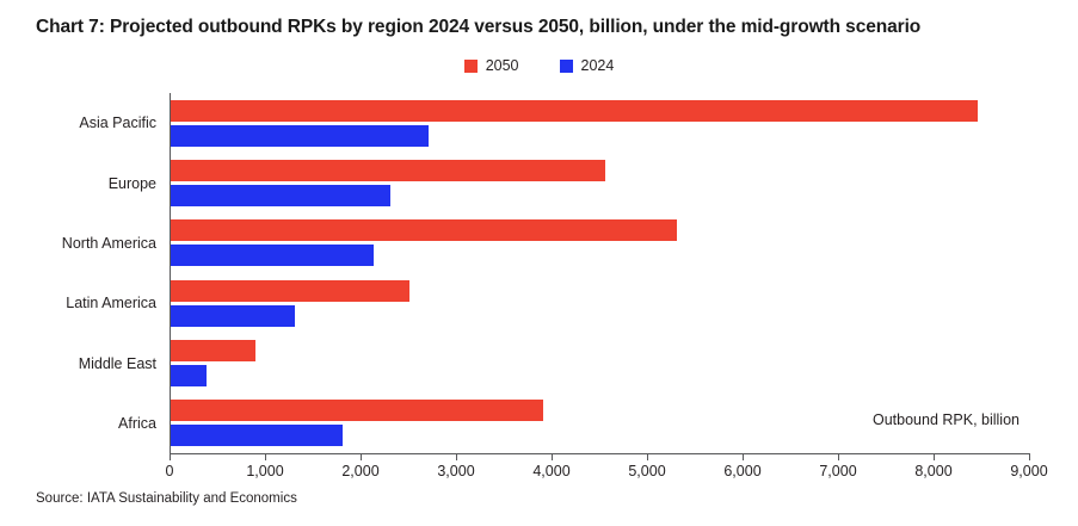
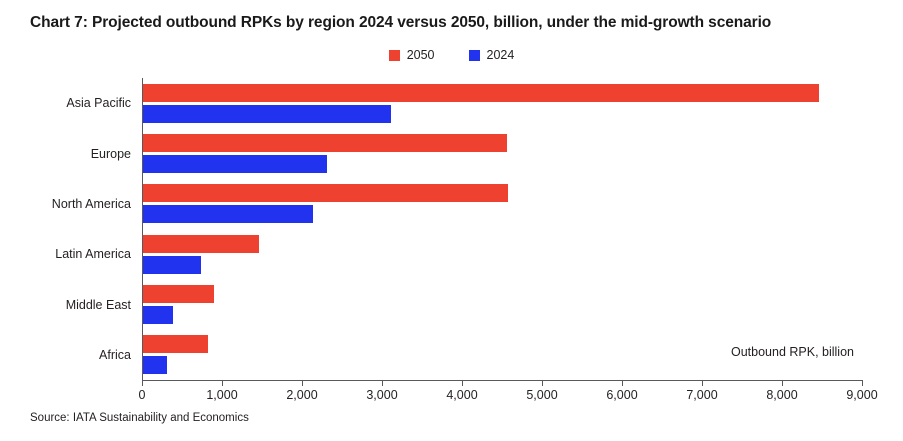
2024/Asia Pacific: 2700 -> 3100
2050/North America: 5300 -> 4600
2050/Latin America: 2500 -> 1400
2024/Latin America: 1300 -> 700
2050/Africa: 3900 -> 800
2024/Africa: 1800 -> 300
